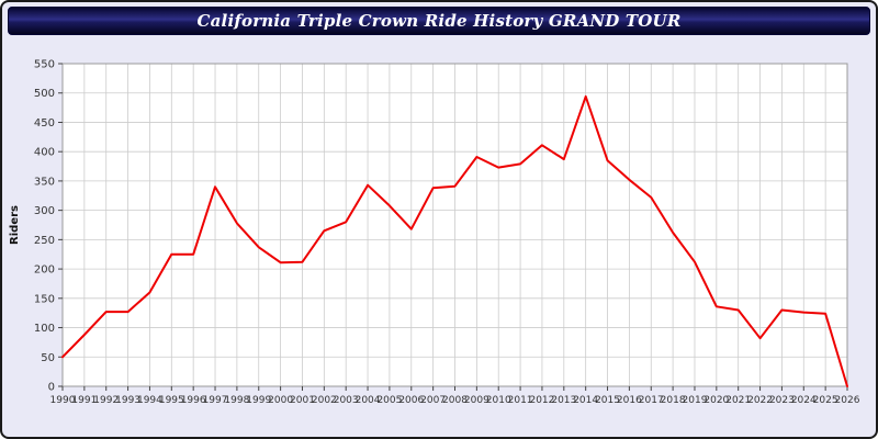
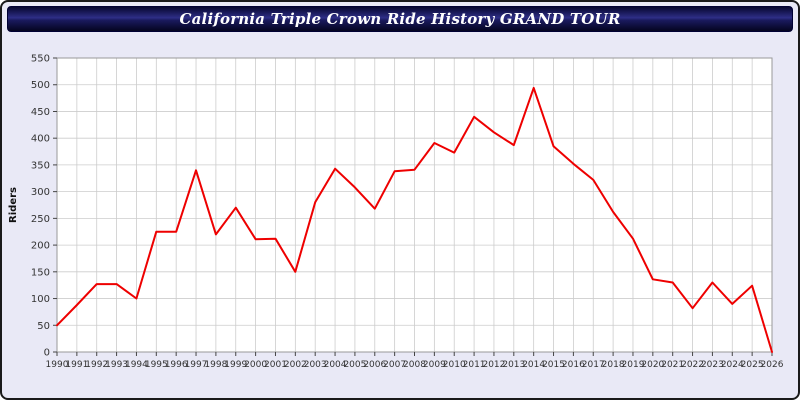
1994: 160 -> 100
1998: 280 -> 220
1999: 240 -> 270
2002: 260 -> 150
2011: 380 -> 440
2024: 130 -> 90
